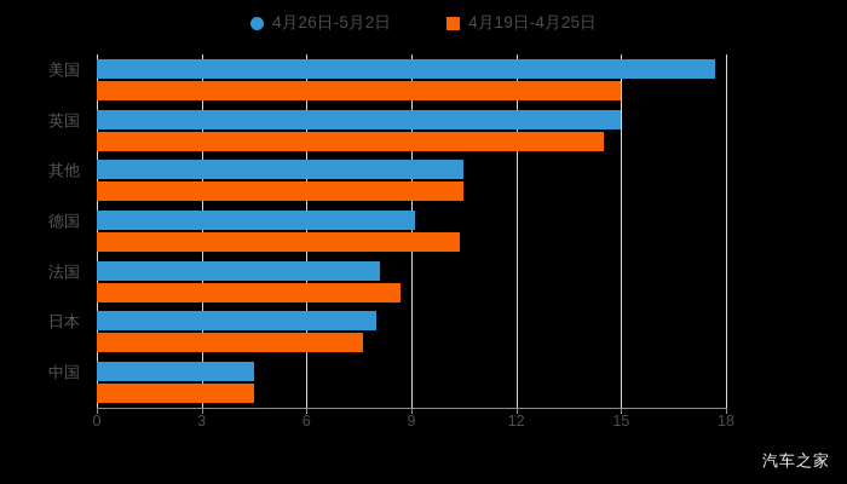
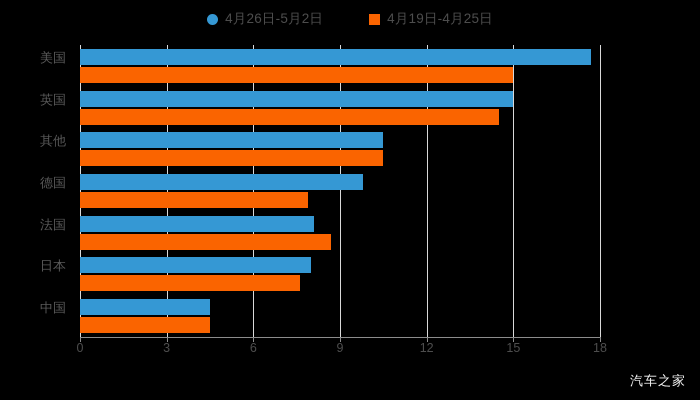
4月26日-5月2日/德国: 9.1 -> 9.8
4月19日-4月25日/德国: 10.4 -> 7.9
